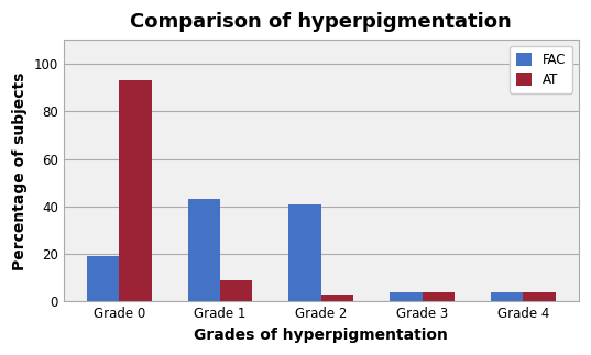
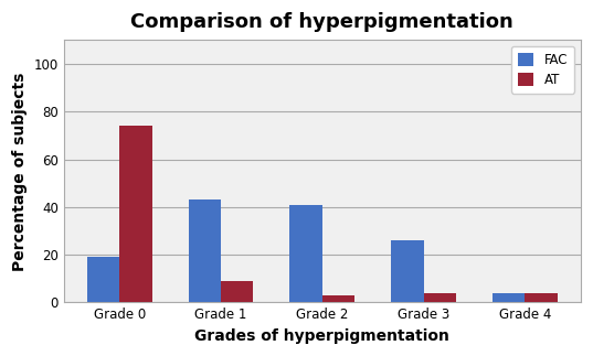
AT/Grade 0: 93 -> 74
FAC/Grade 3: 4 -> 26
